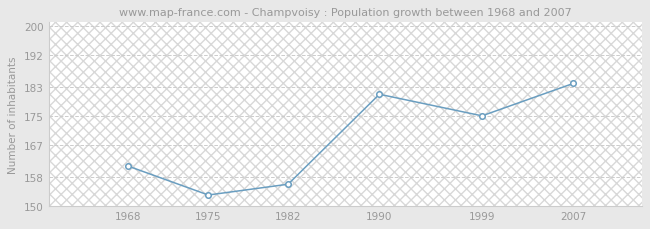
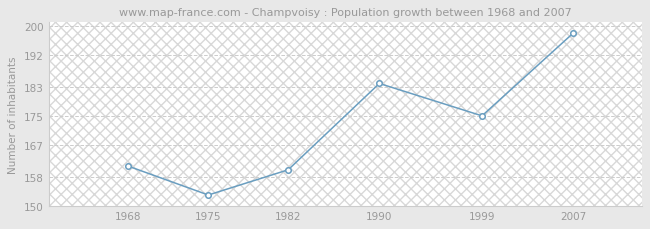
1982: 156 -> 160
1990: 181 -> 184
2007: 184 -> 198
